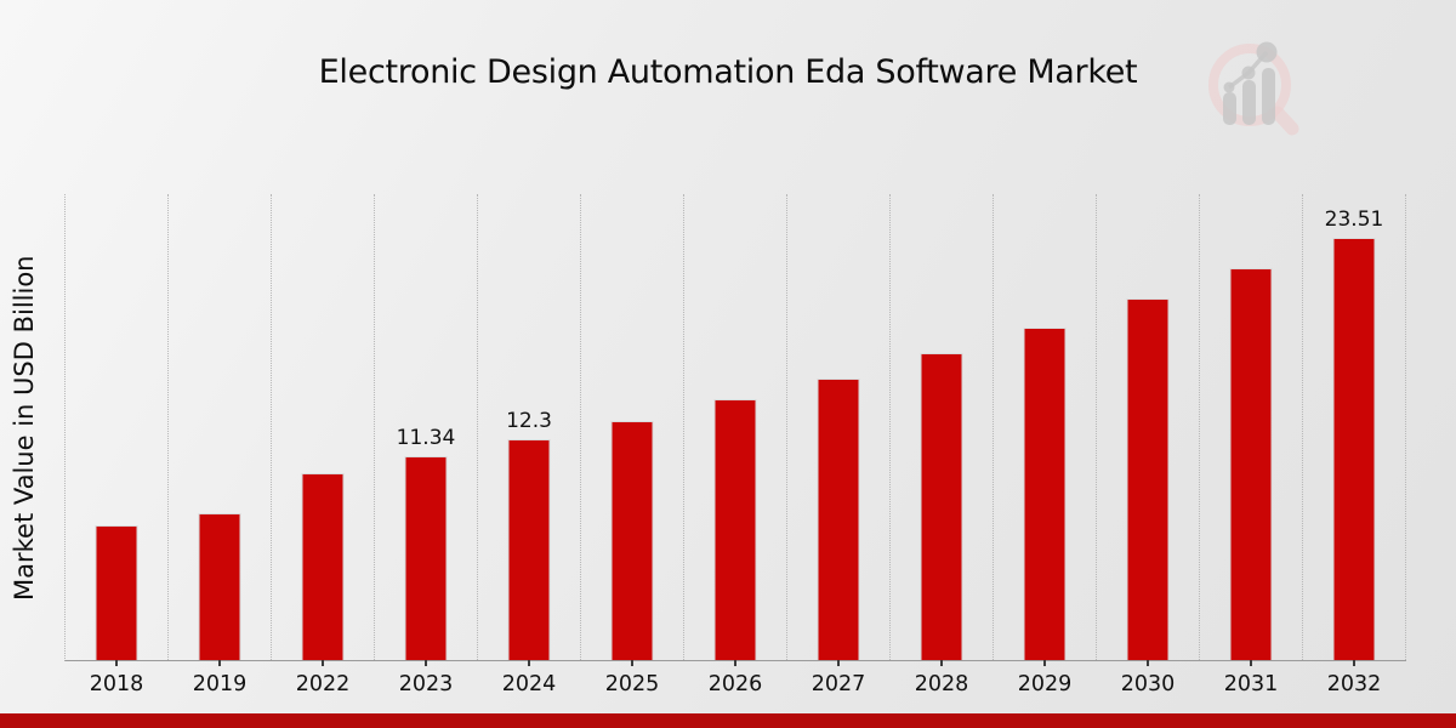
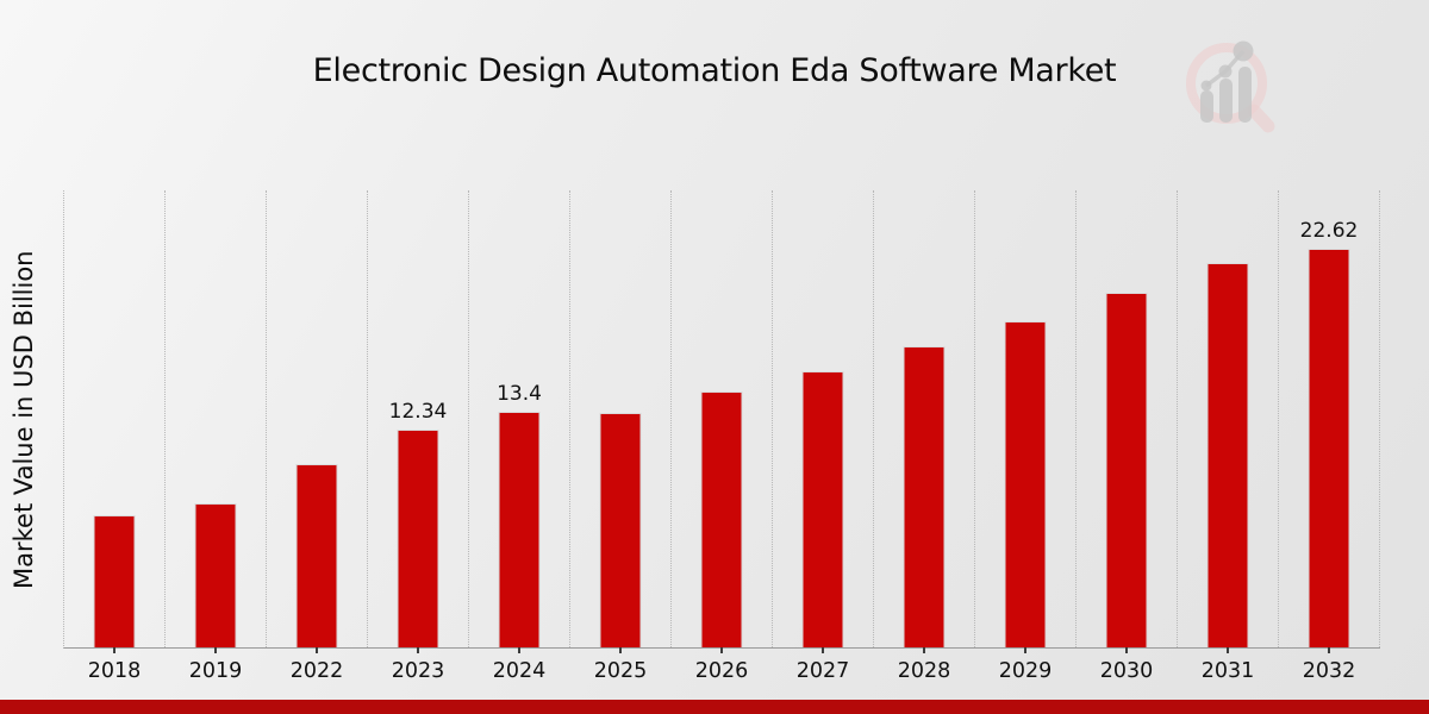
2023: 11.34 -> 12.34
2024: 12.3 -> 13.4
2032: 23.51 -> 22.62
